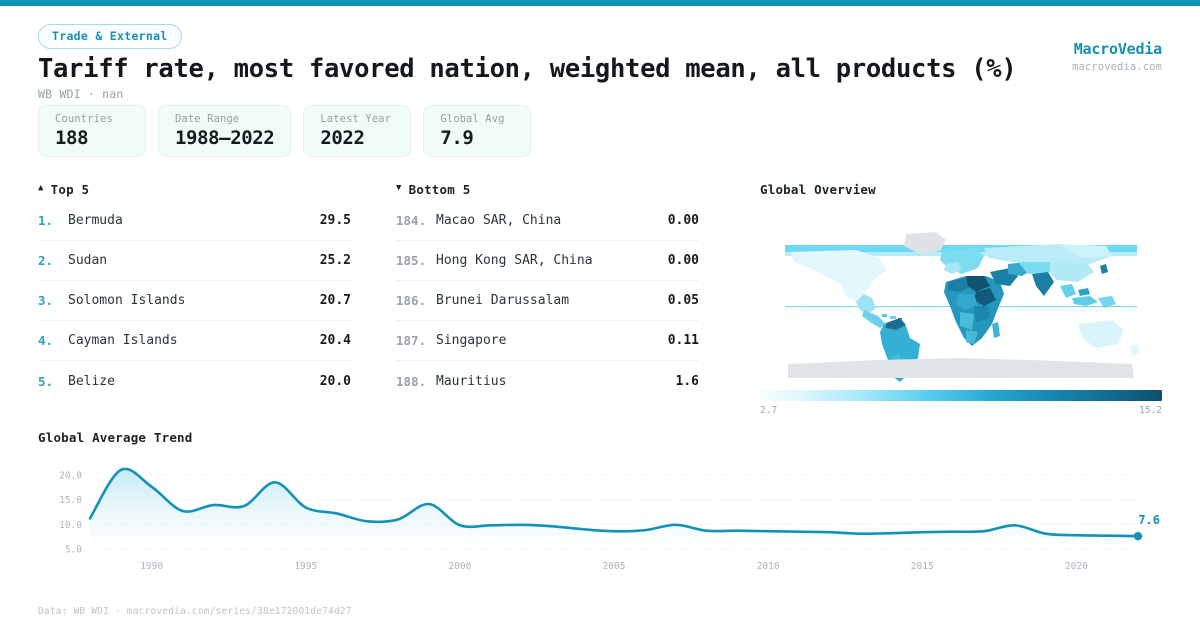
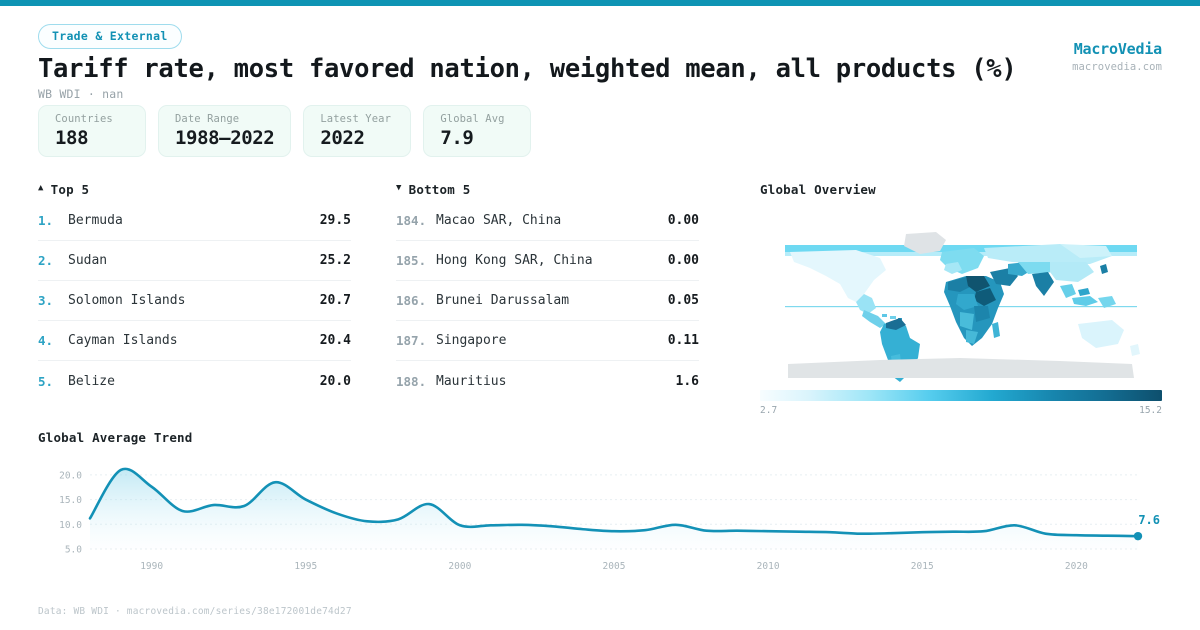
1995: 13 -> 15
